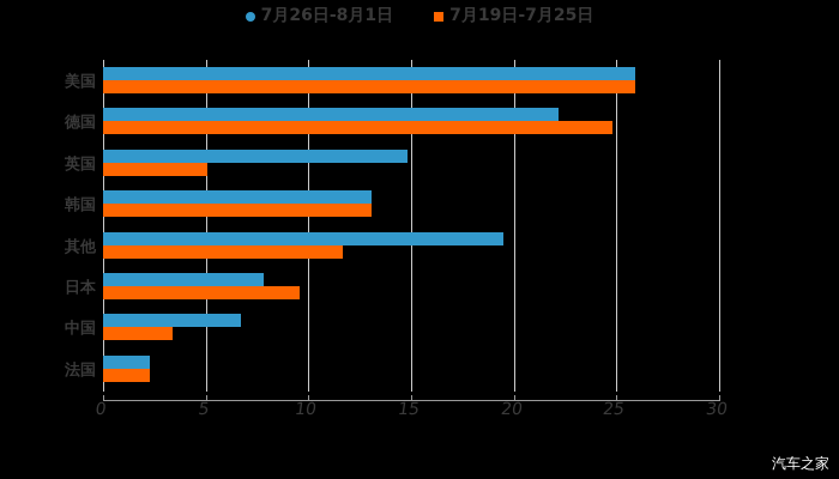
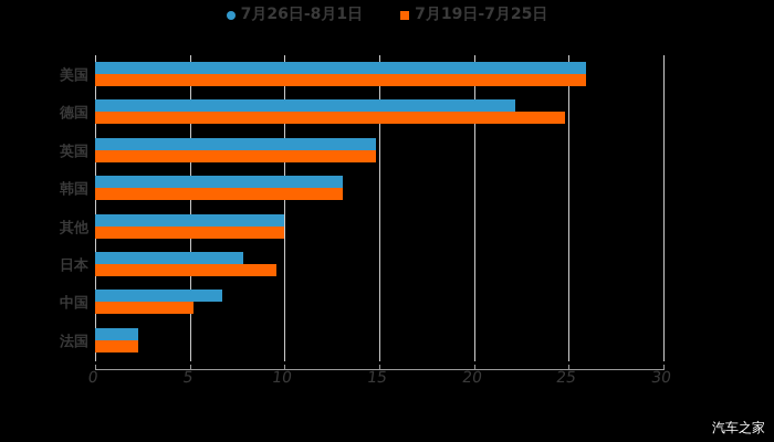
7月19日-7月25日/英国: 5.1 -> 14.8
7月26日-8月1日/其他: 19.5 -> 10.0
7月19日-7月25日/其他: 11.7 -> 10.0
7月19日-7月25日/中国: 3.4 -> 5.2
